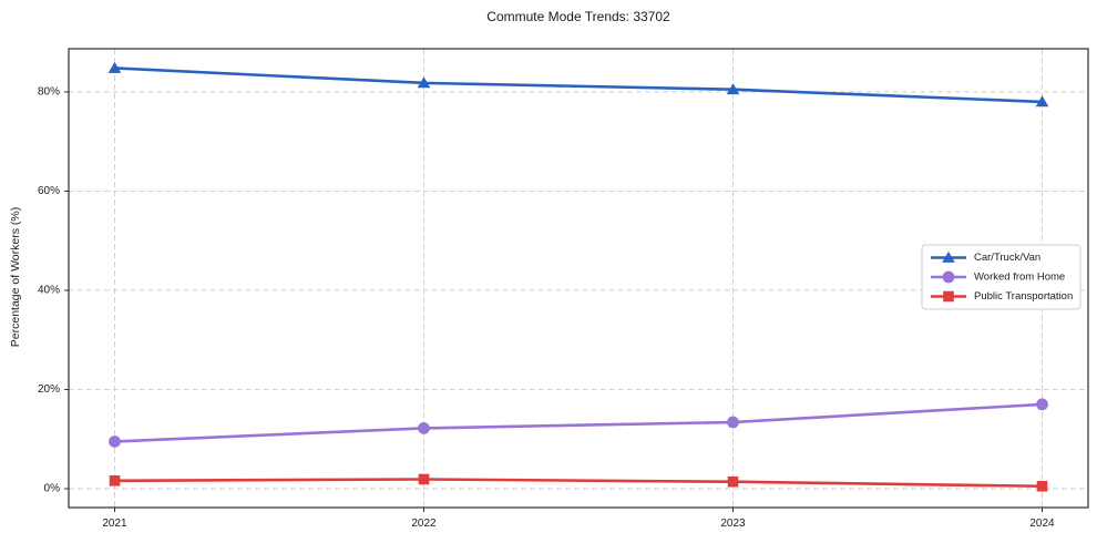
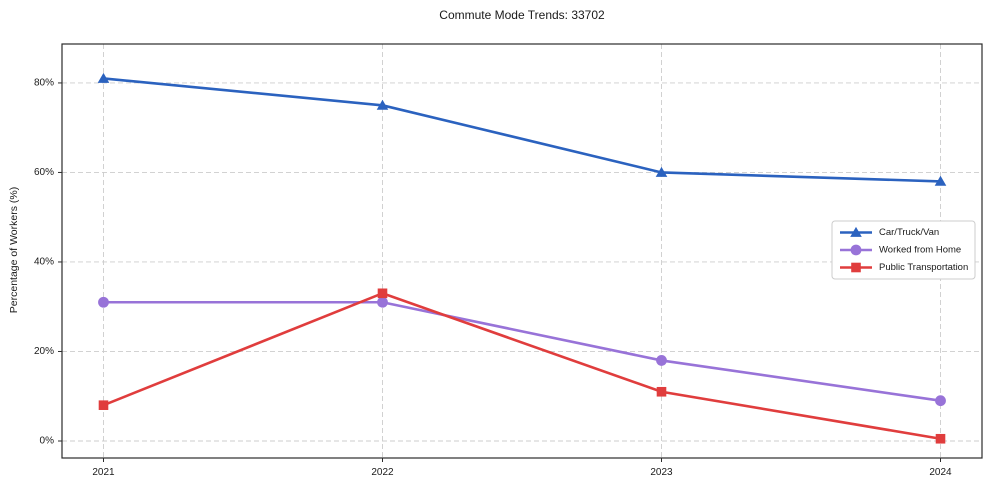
Car/Truck/Van/2021: 85% -> 81%
Worked from Home/2021: 10% -> 31%
Public Transportation/2021: 2% -> 8%
Car/Truck/Van/2022: 82% -> 75%
Worked from Home/2022: 12% -> 31%
Public Transportation/2022: 2% -> 33%
Car/Truck/Van/2023: 80% -> 60%
Worked from Home/2023: 13% -> 18%
Public Transportation/2023: 1% -> 11%
Car/Truck/Van/2024: 78% -> 58%
Worked from Home/2024: 17% -> 9%
